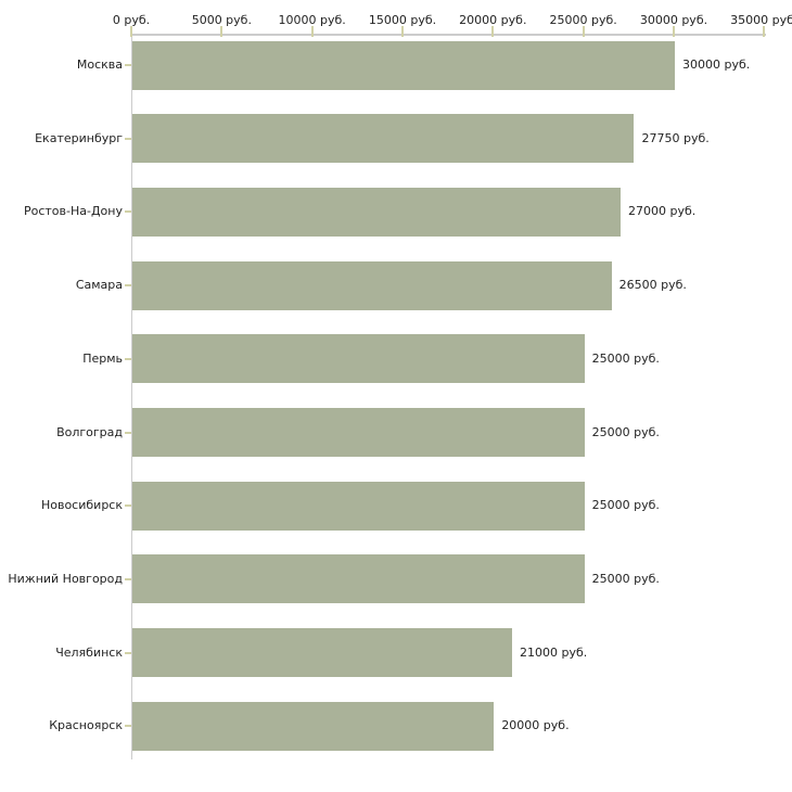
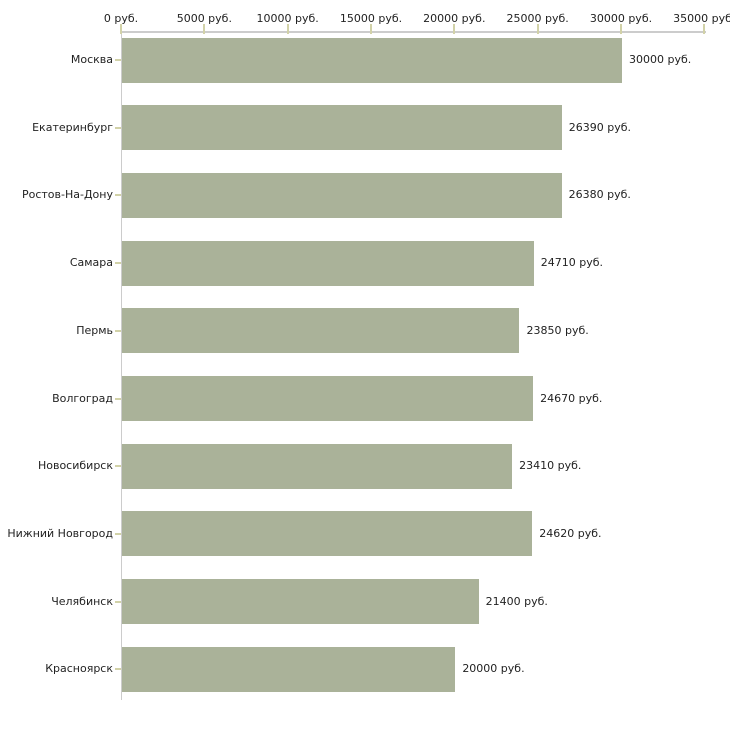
Екатеринбург: 27750 -> 26390
Ростов-На-Дону: 27000 -> 26380
Самара: 26500 -> 24710
Пермь: 25000 -> 23850
Волгоград: 25000 -> 24670
Новосибирск: 25000 -> 23410
Нижний Новгород: 25000 -> 24620
Челябинск: 21000 -> 21400
